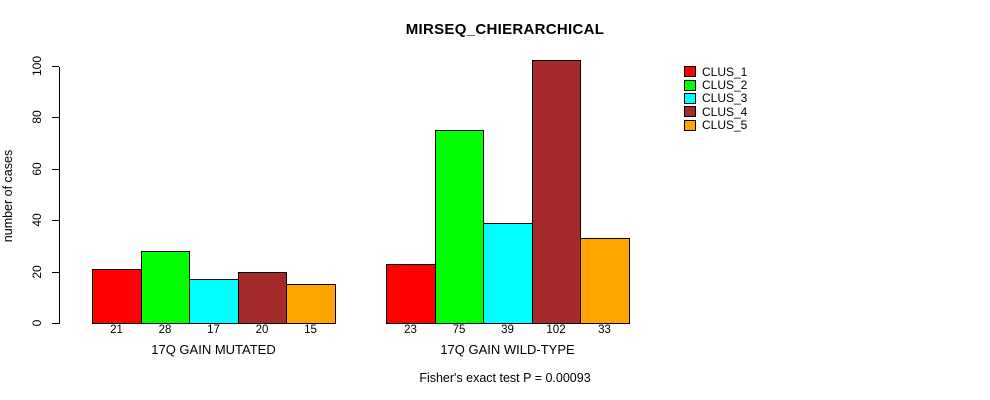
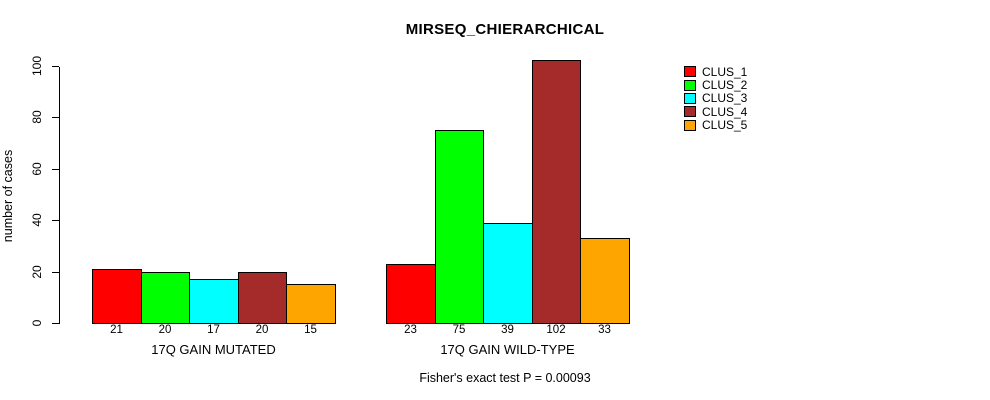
CLUS_2/17Q GAIN MUTATED: 28 -> 20
